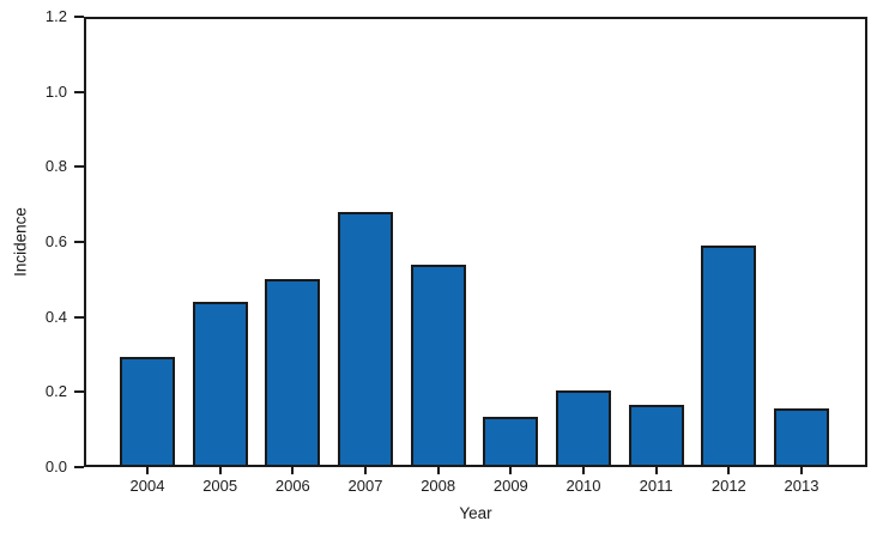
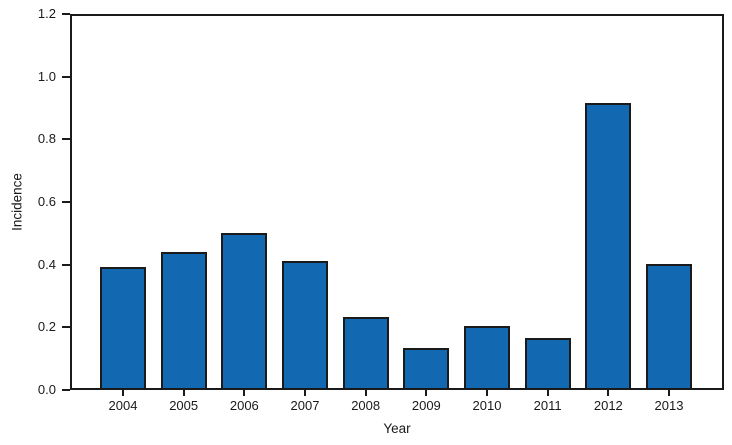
2004: 0.29 -> 0.39
2007: 0.68 -> 0.41
2008: 0.54 -> 0.23
2012: 0.59 -> 0.92
2013: 0.15 -> 0.40
